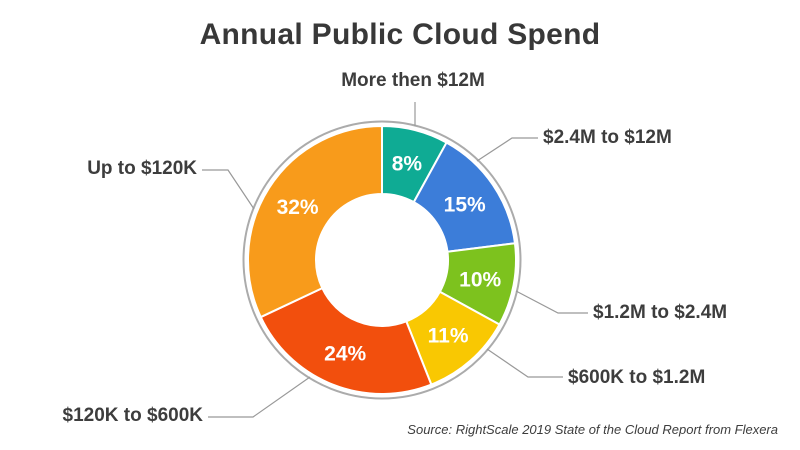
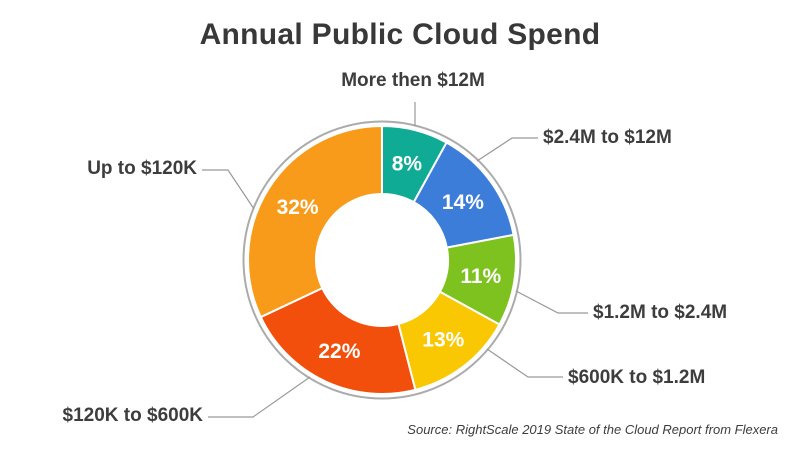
$2.4M to $12M: 15% -> 14%
$1.2M to $2.4M: 10% -> 11%
$600K to $1.2M: 11% -> 13%
$120K to $600K: 24% -> 22%
